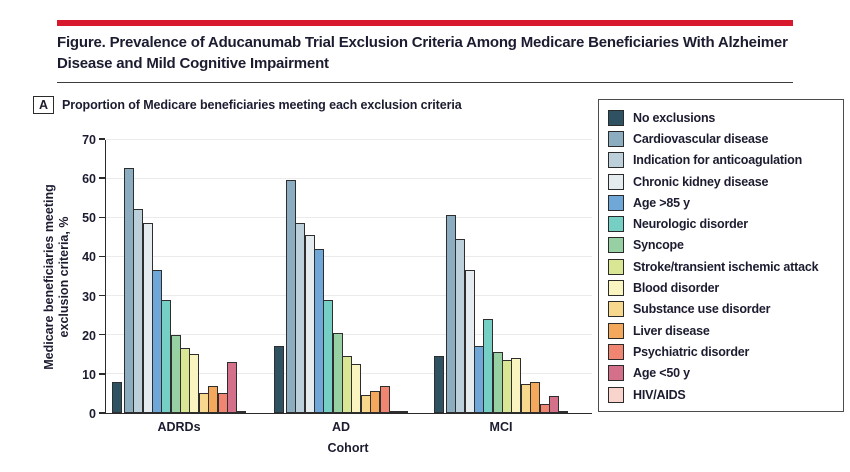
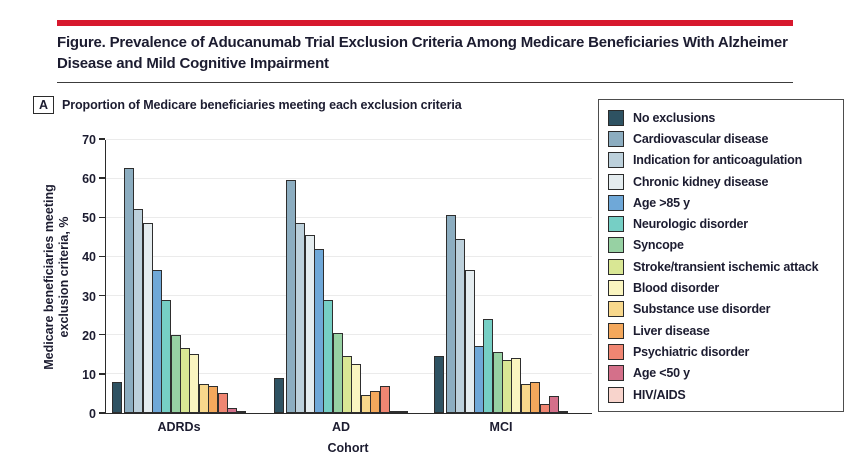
Substance use disorder/ADRDs: 5 -> 8
Age <50 y/ADRDs: 13 -> 1
No exclusions/AD: 17 -> 9
